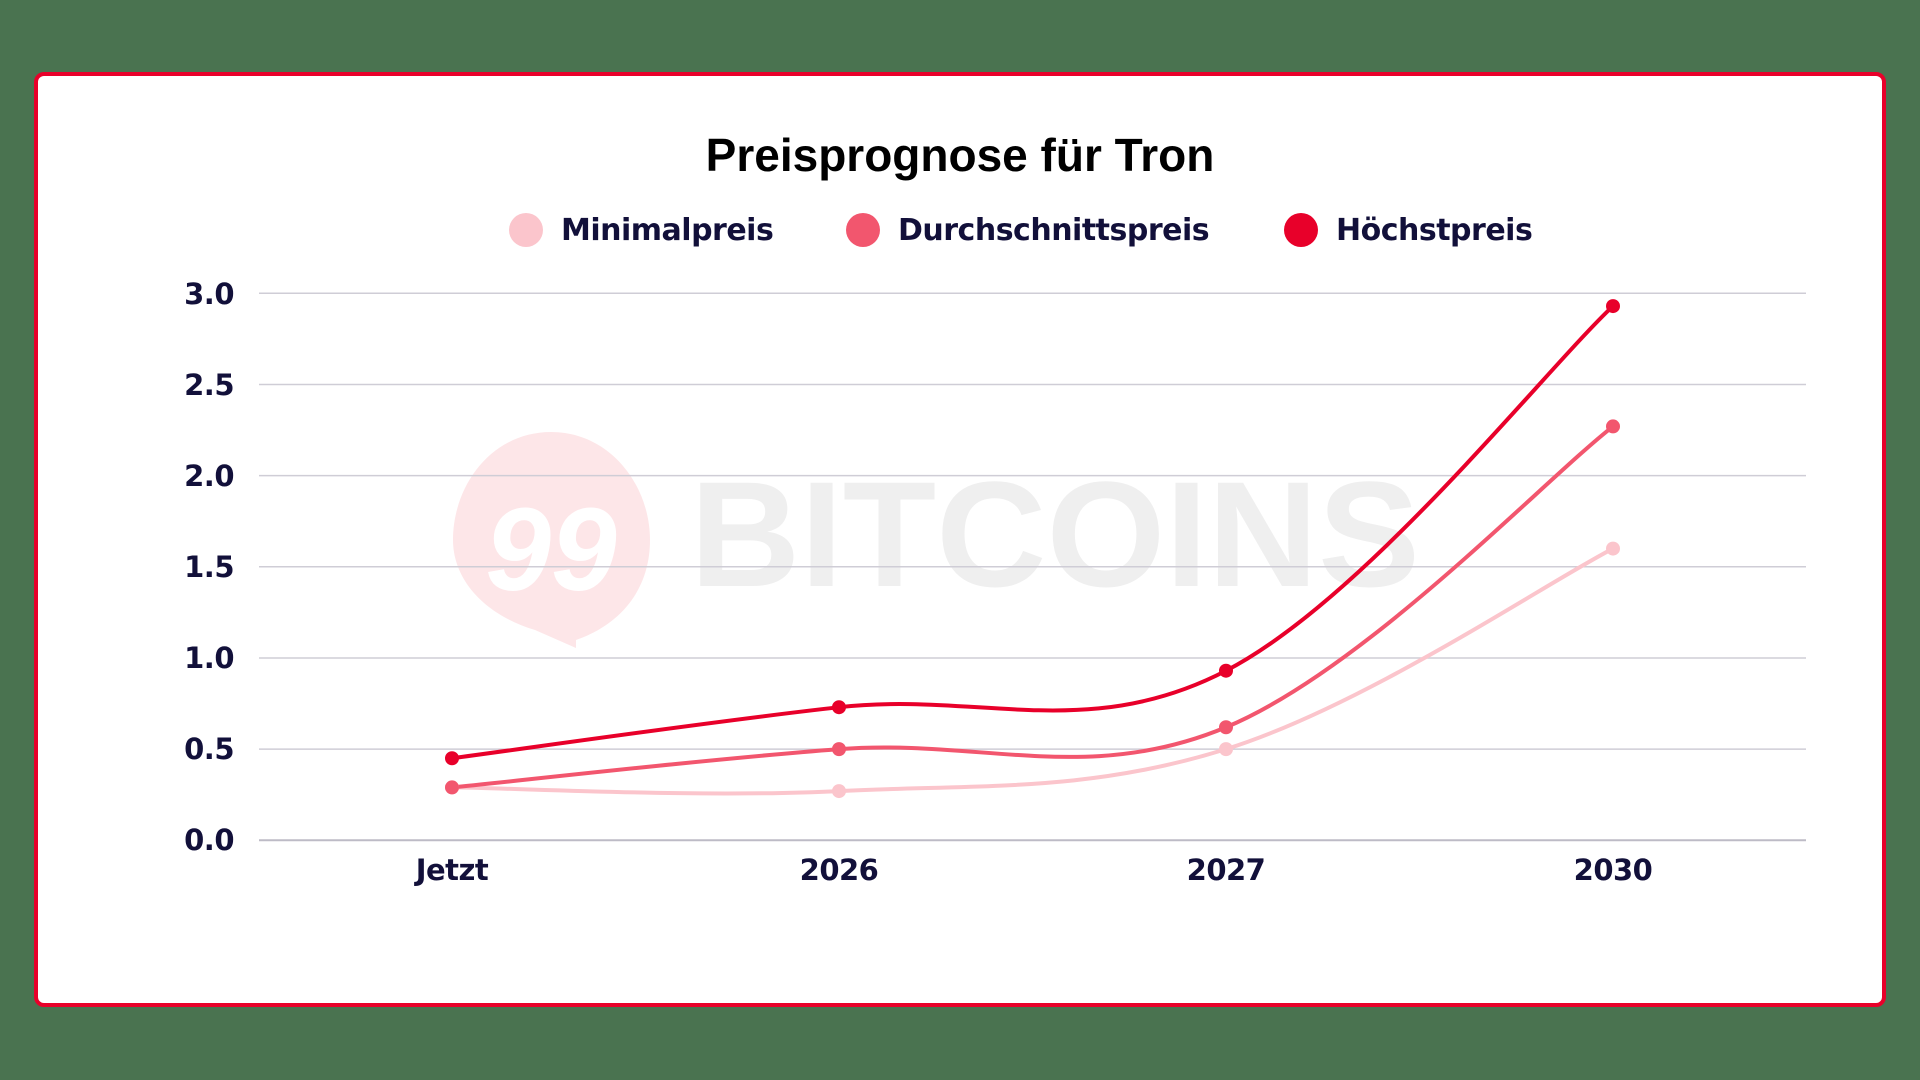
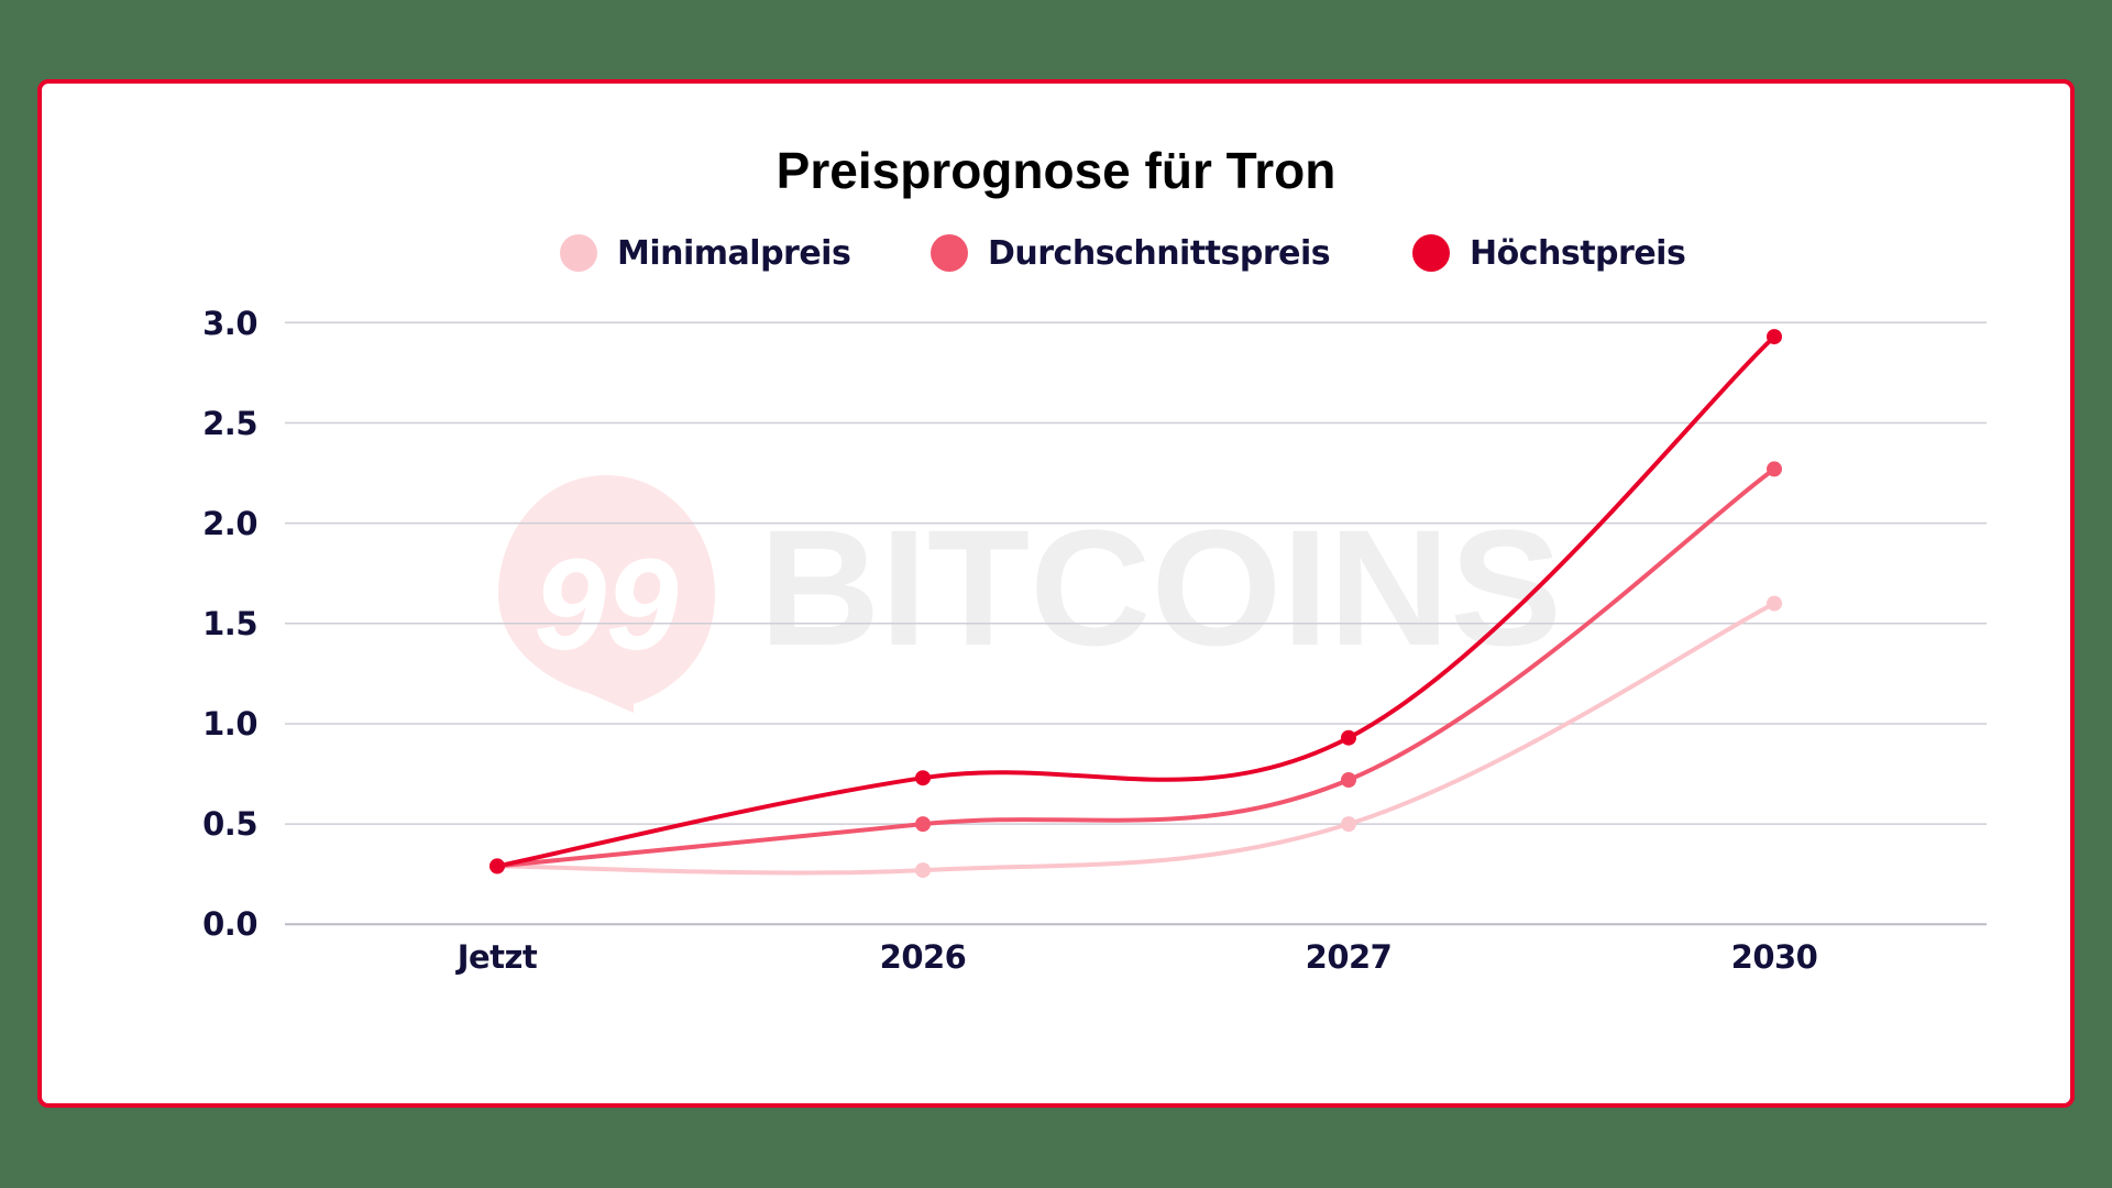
Höchstpreis/Jetzt: 0.45 -> 0.29
Durchschnittspreis/2027: 0.62 -> 0.72
